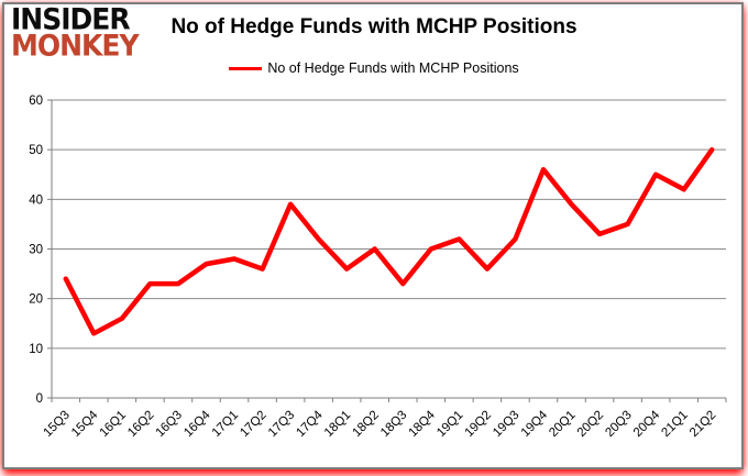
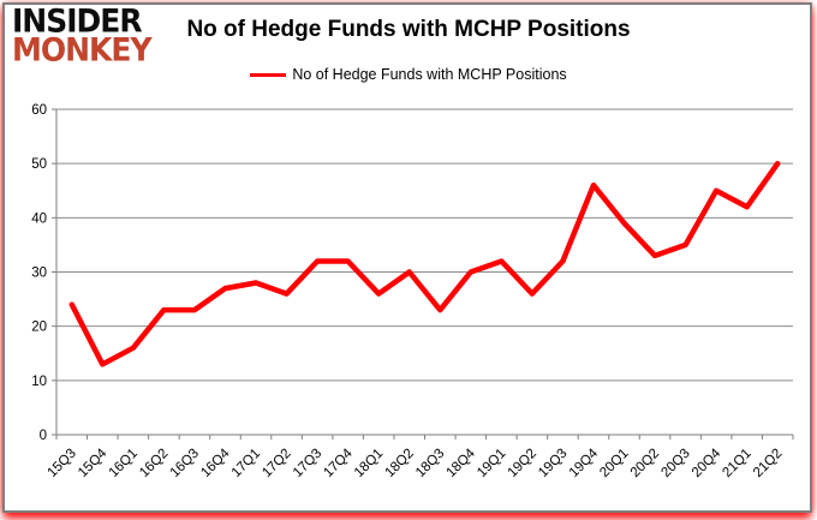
17Q3: 39 -> 32
